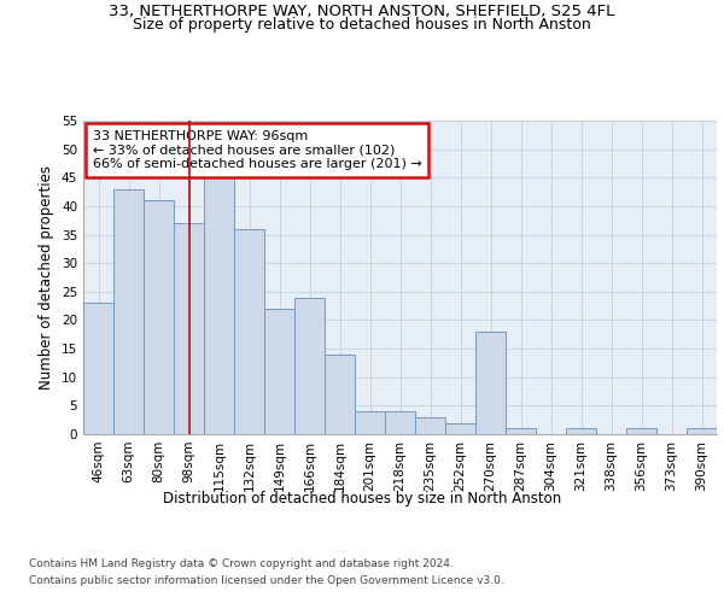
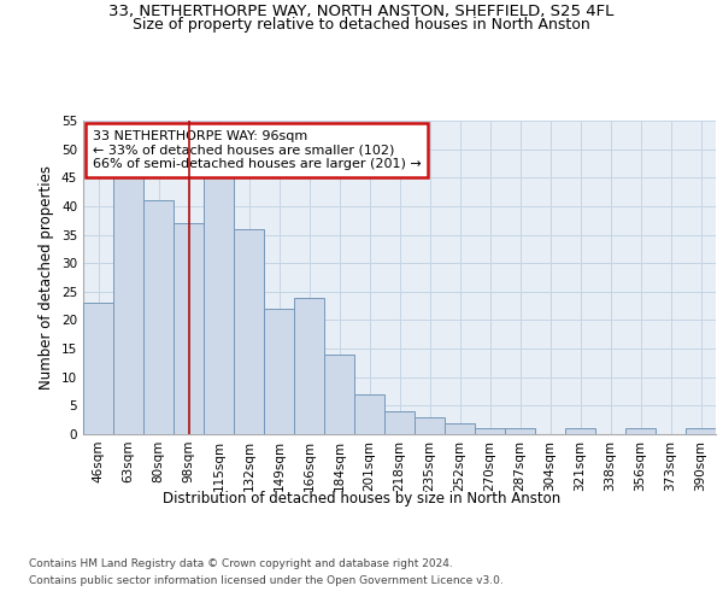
63sqm: 43 -> 45
201sqm: 4 -> 7
270sqm: 18 -> 1
